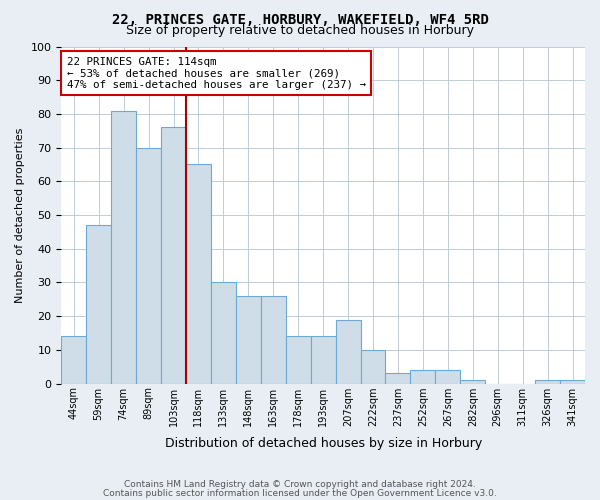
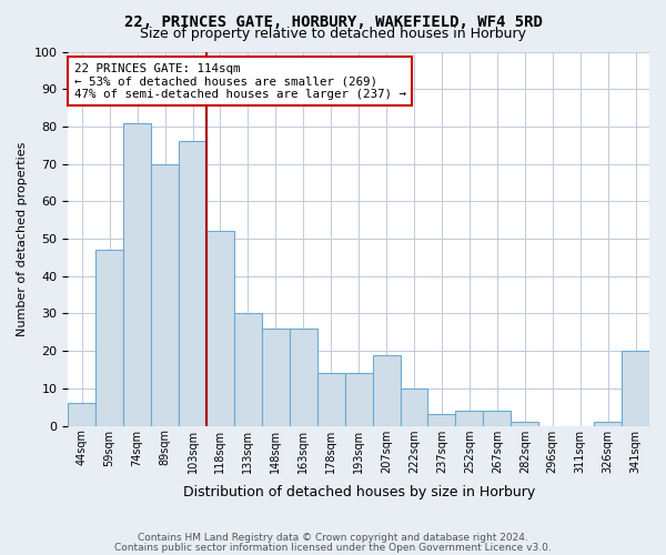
44sqm: 14 -> 6
118sqm: 65 -> 52
341sqm: 1 -> 20
